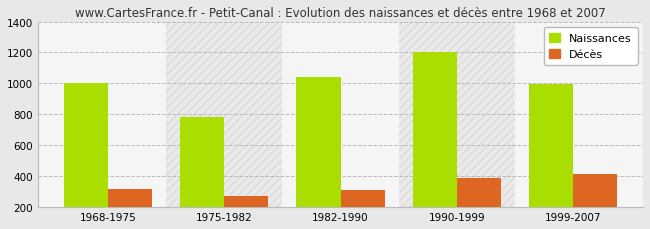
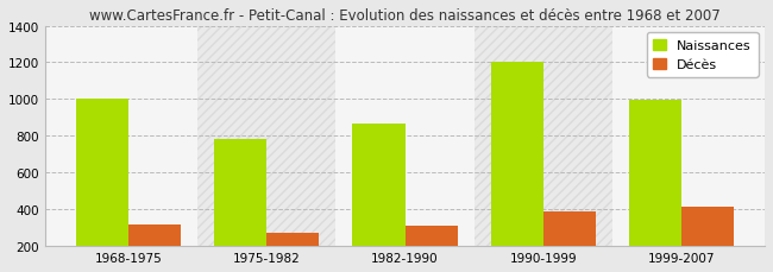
Naissances/1982-1990: 1040 -> 860
